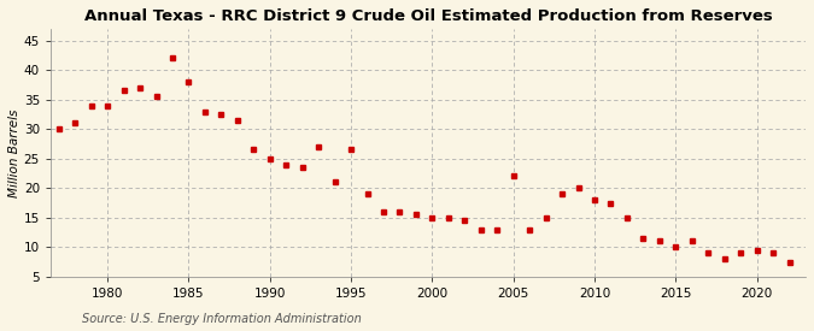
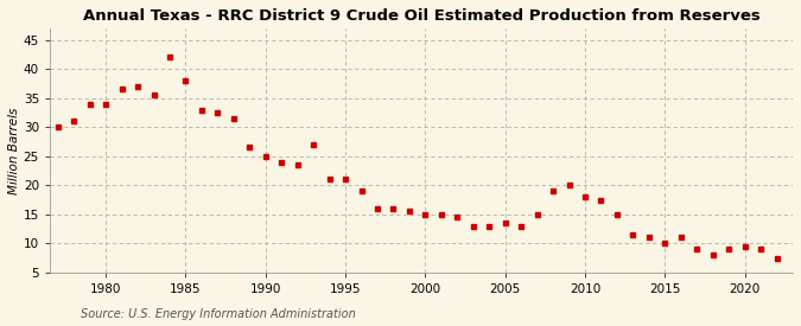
1995: 26.5 -> 21.0
2005: 22.0 -> 13.5
